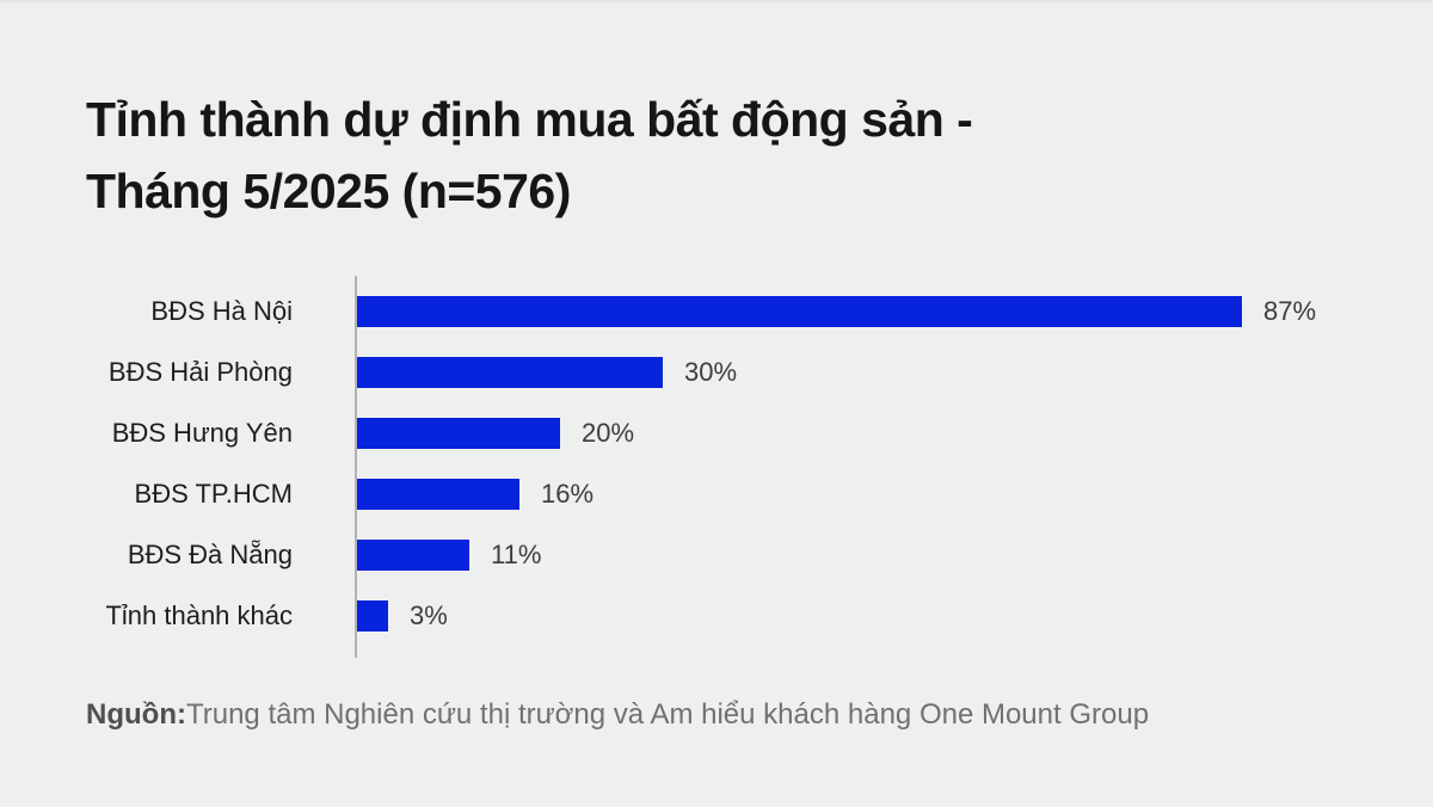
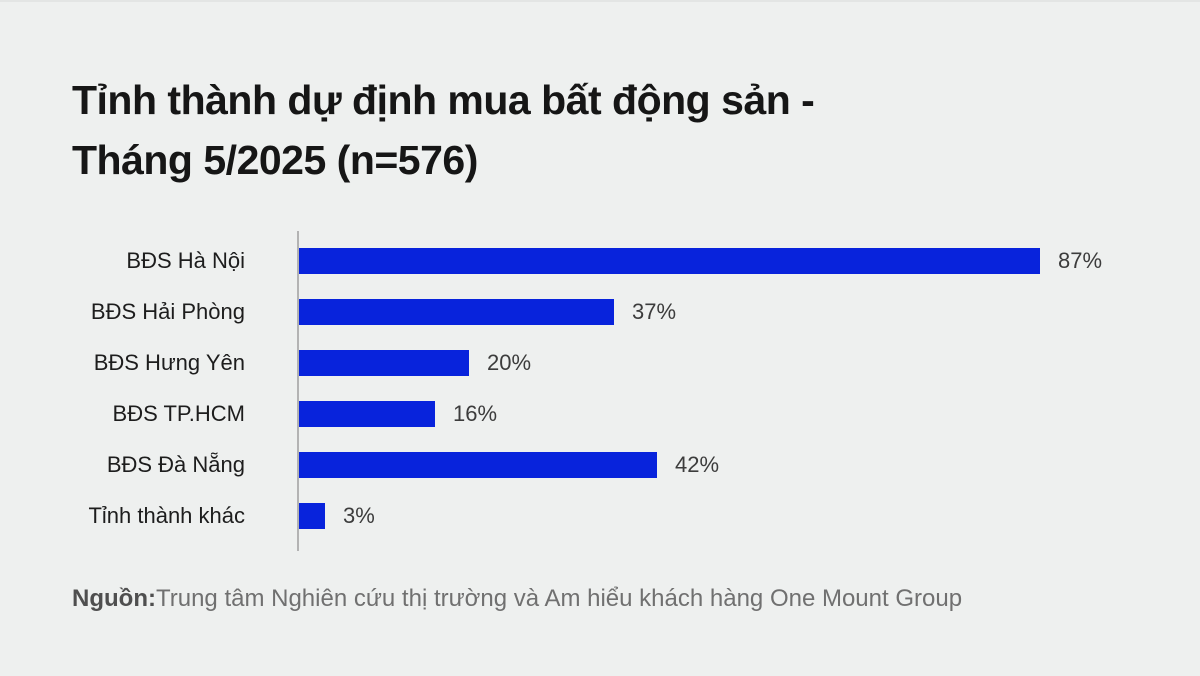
BĐS Hải Phòng: 30% -> 37%
BĐS Đà Nẵng: 11% -> 42%
